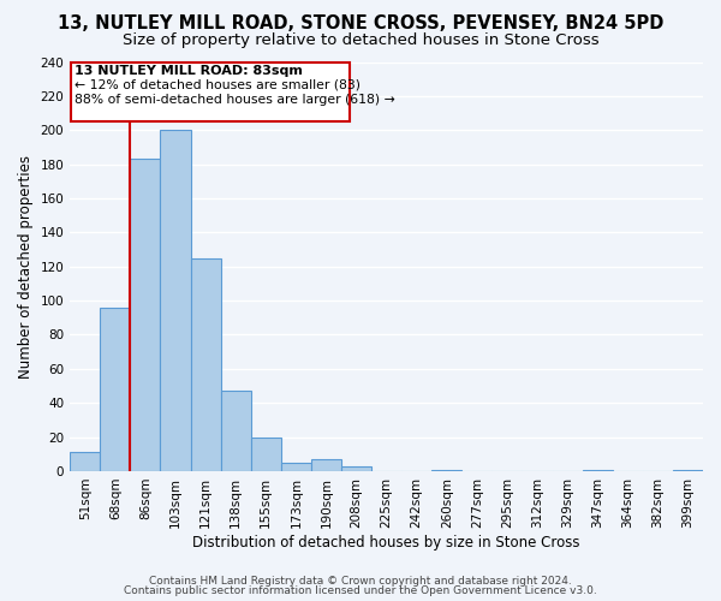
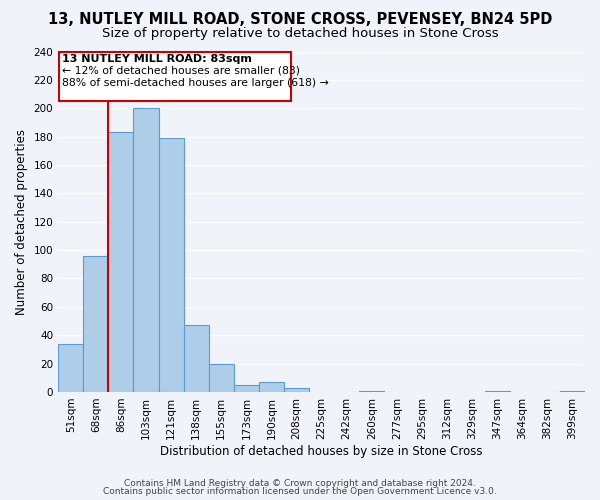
51sqm: 11 -> 34
121sqm: 125 -> 179
